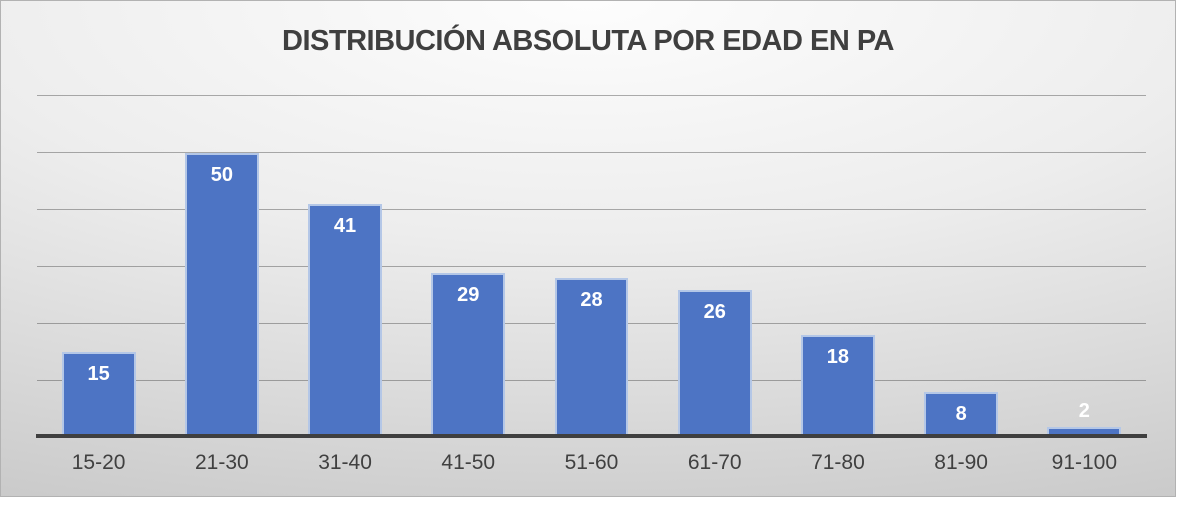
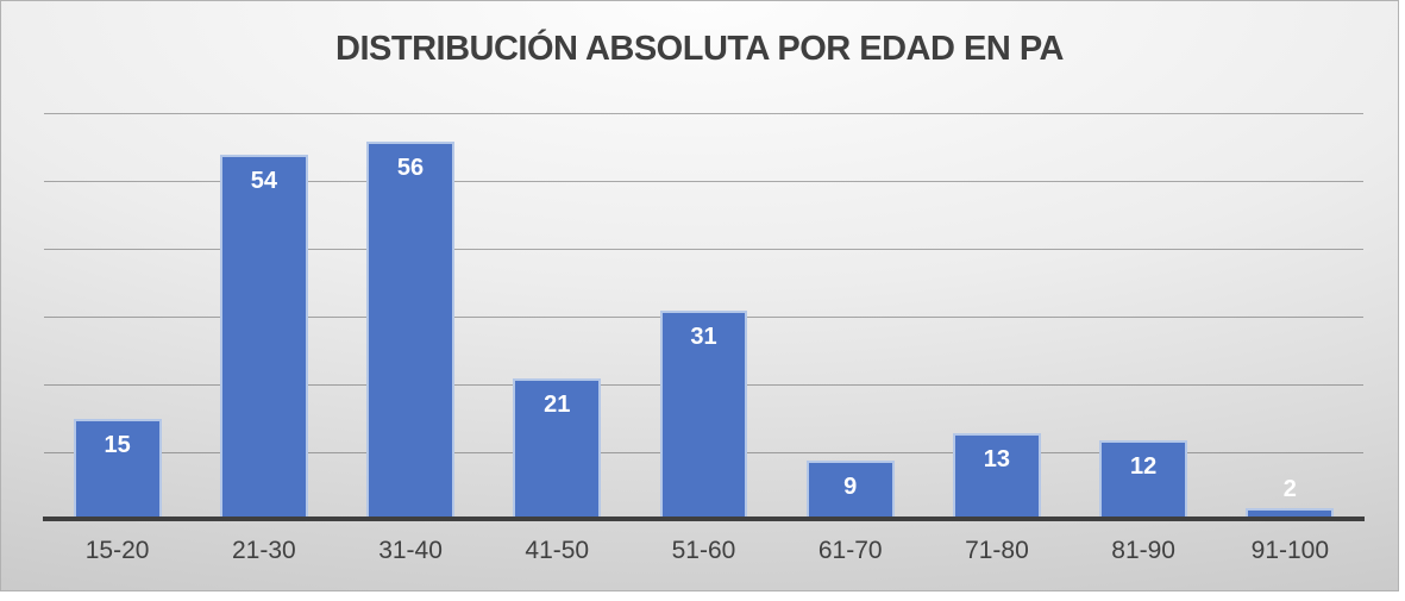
21-30: 50 -> 54
31-40: 41 -> 56
41-50: 29 -> 21
51-60: 28 -> 31
61-70: 26 -> 9
71-80: 18 -> 13
81-90: 8 -> 12
